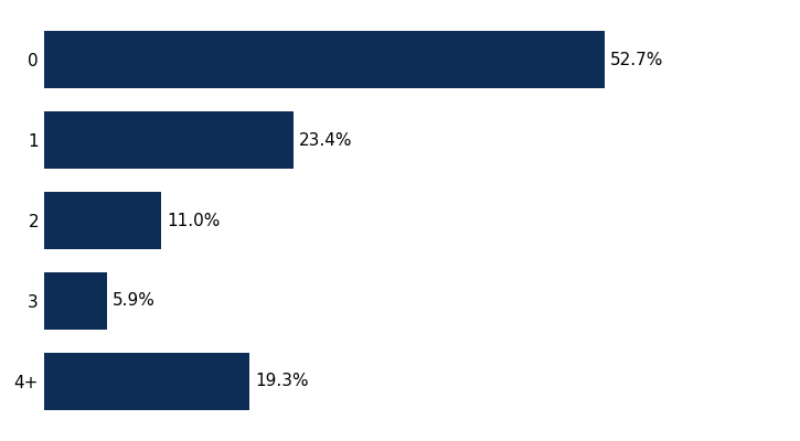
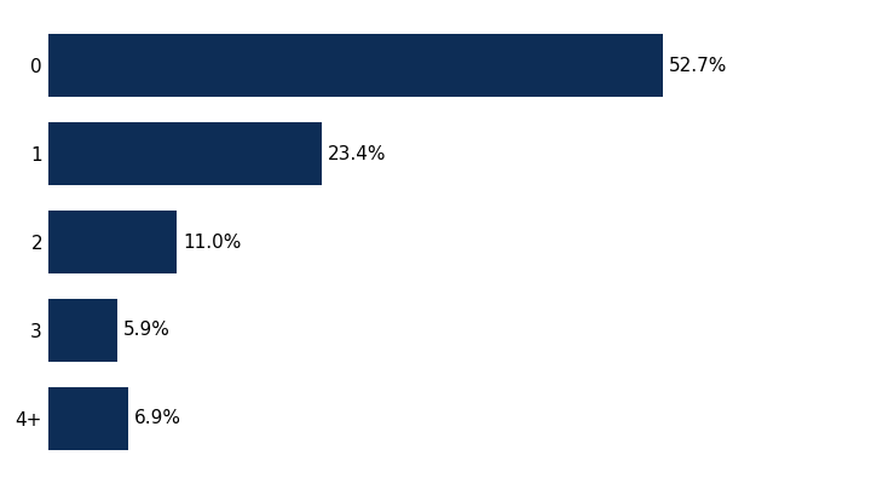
4+: 19.3% -> 6.9%
